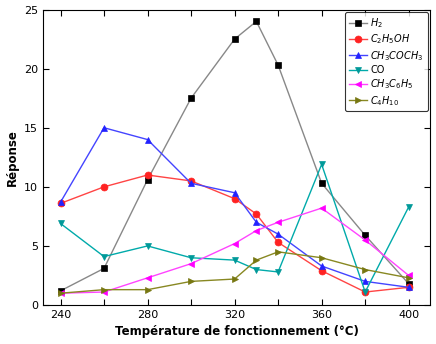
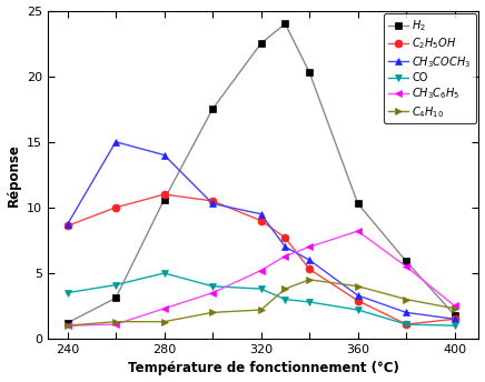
CO/240: 6.9 -> 3.5
CO/360: 11.9 -> 2.2
CO/400: 8.3 -> 1.0
